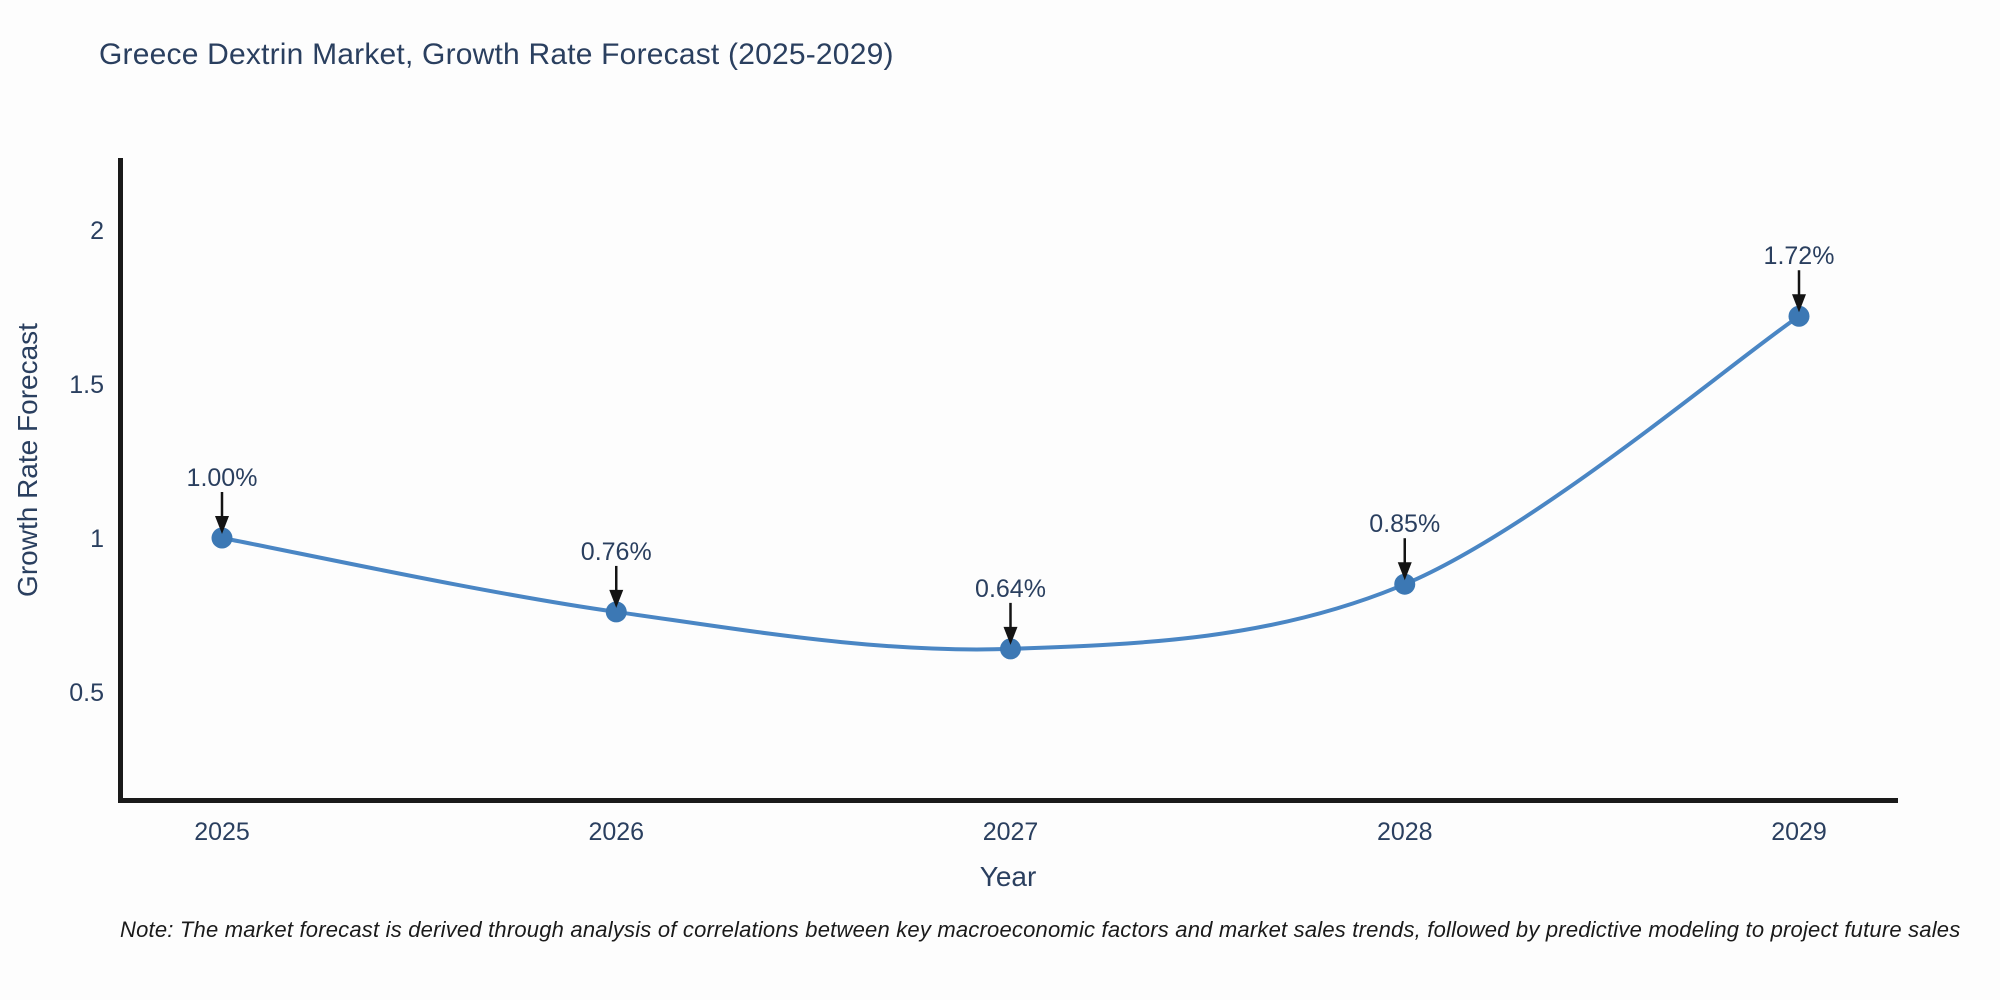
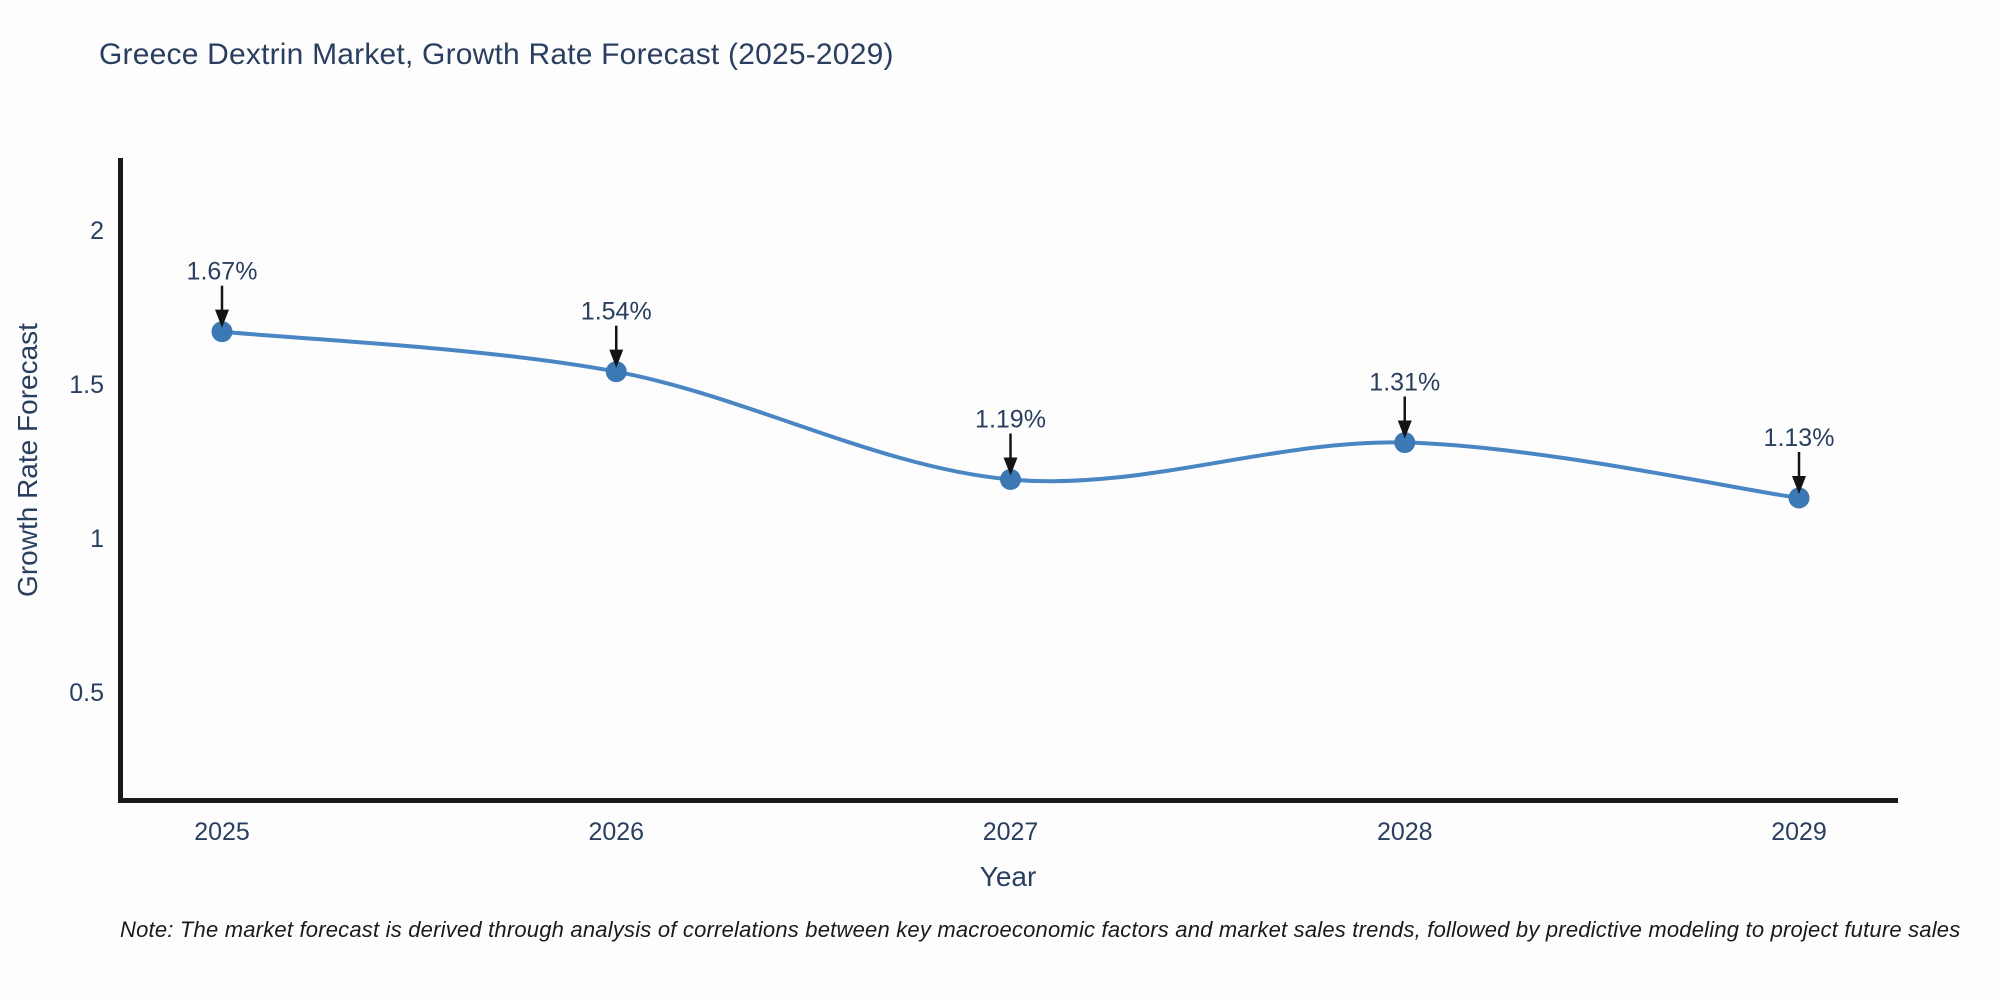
2025: 1.00% -> 1.67%
2026: 0.76% -> 1.54%
2027: 0.64% -> 1.19%
2028: 0.85% -> 1.31%
2029: 1.72% -> 1.13%
